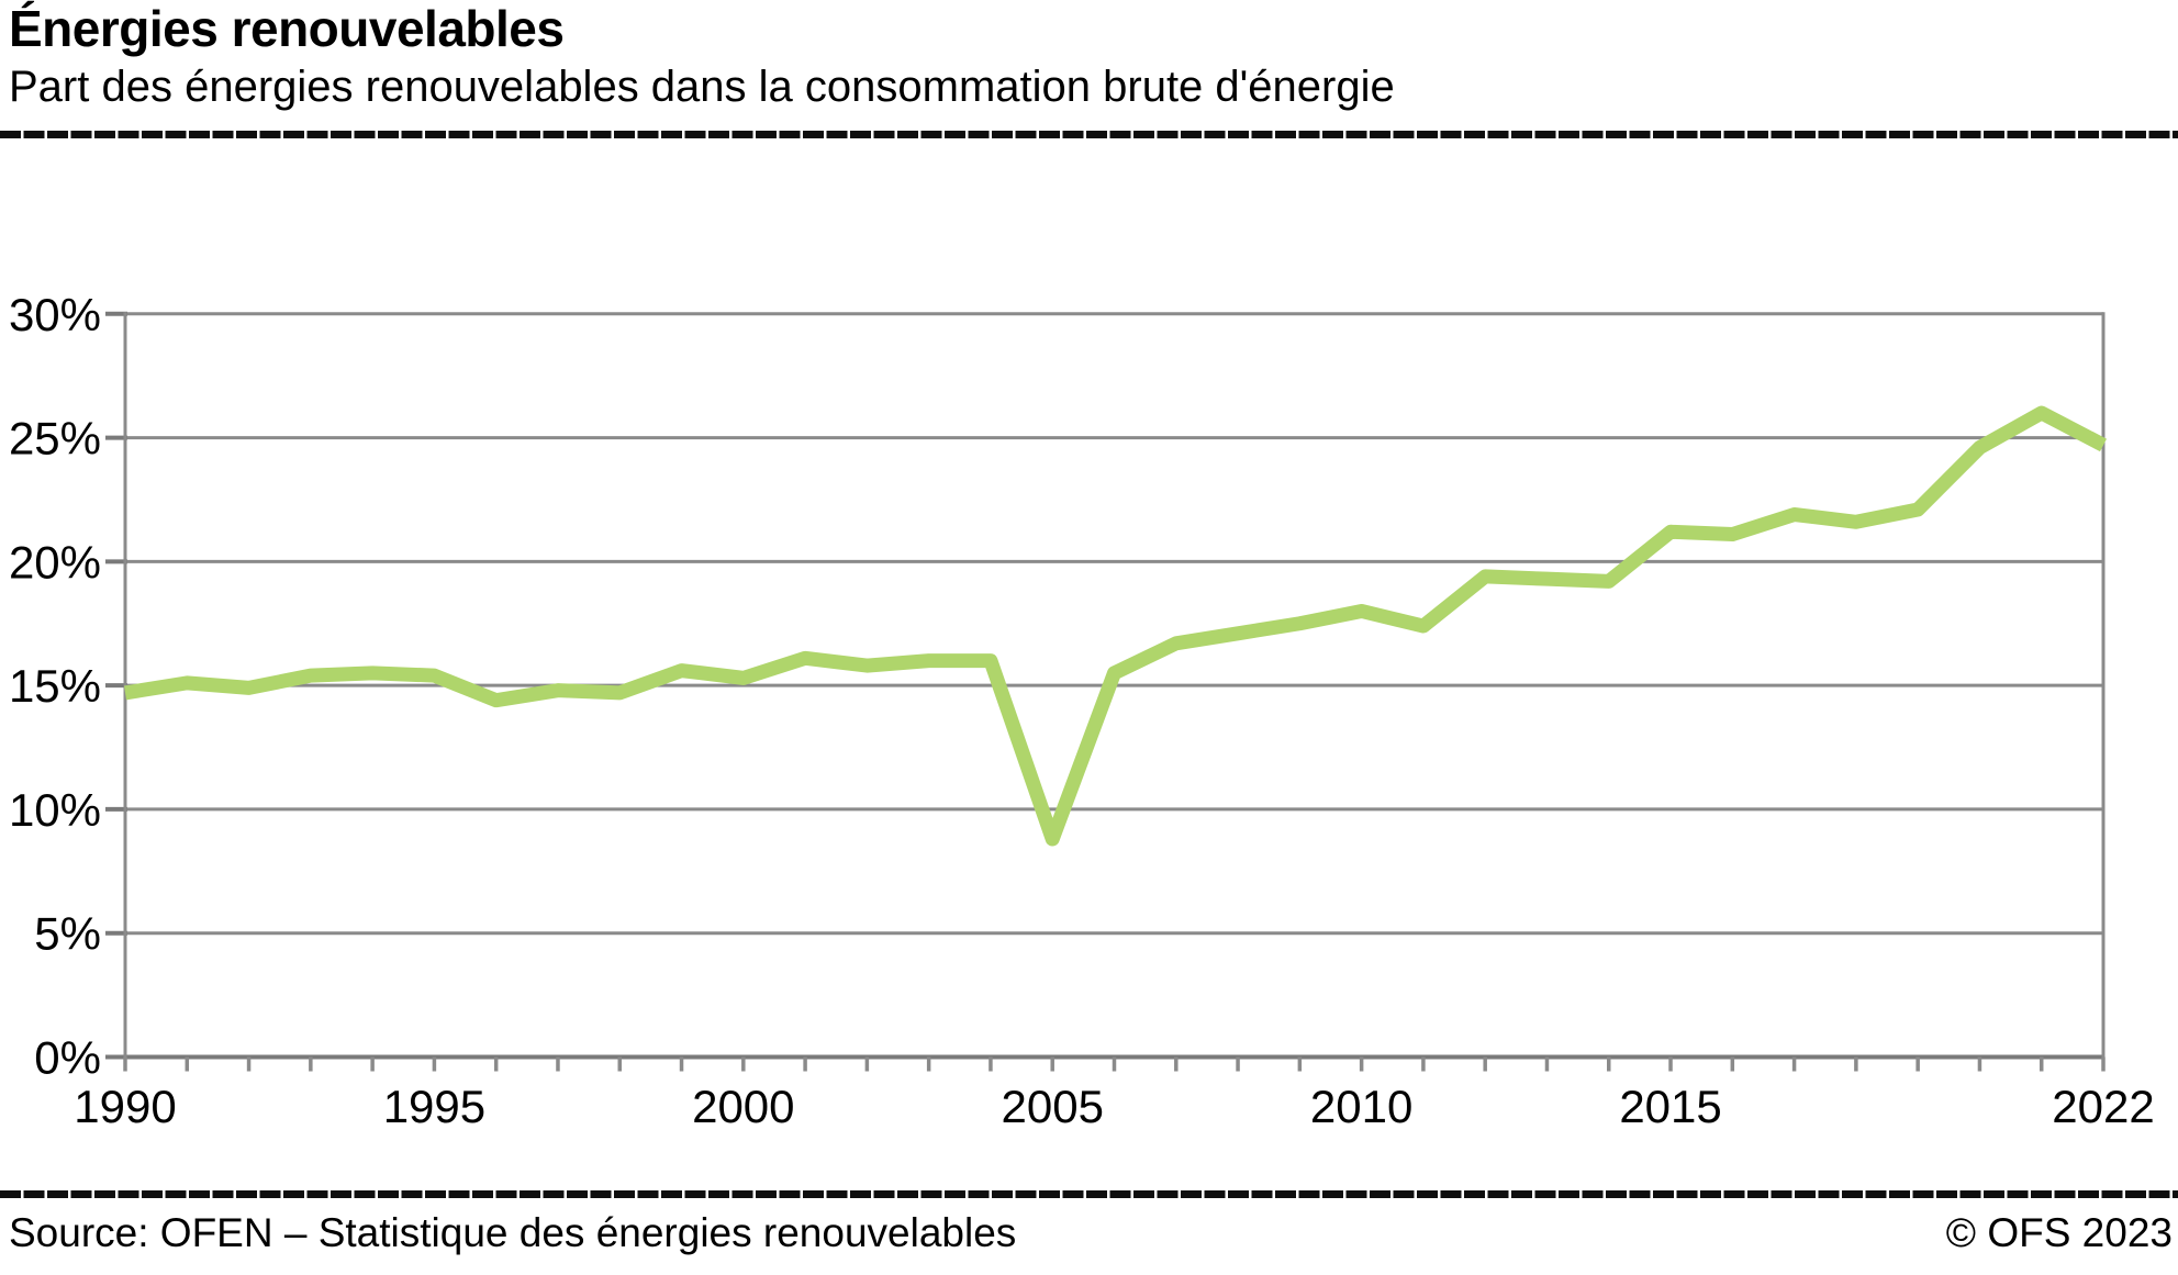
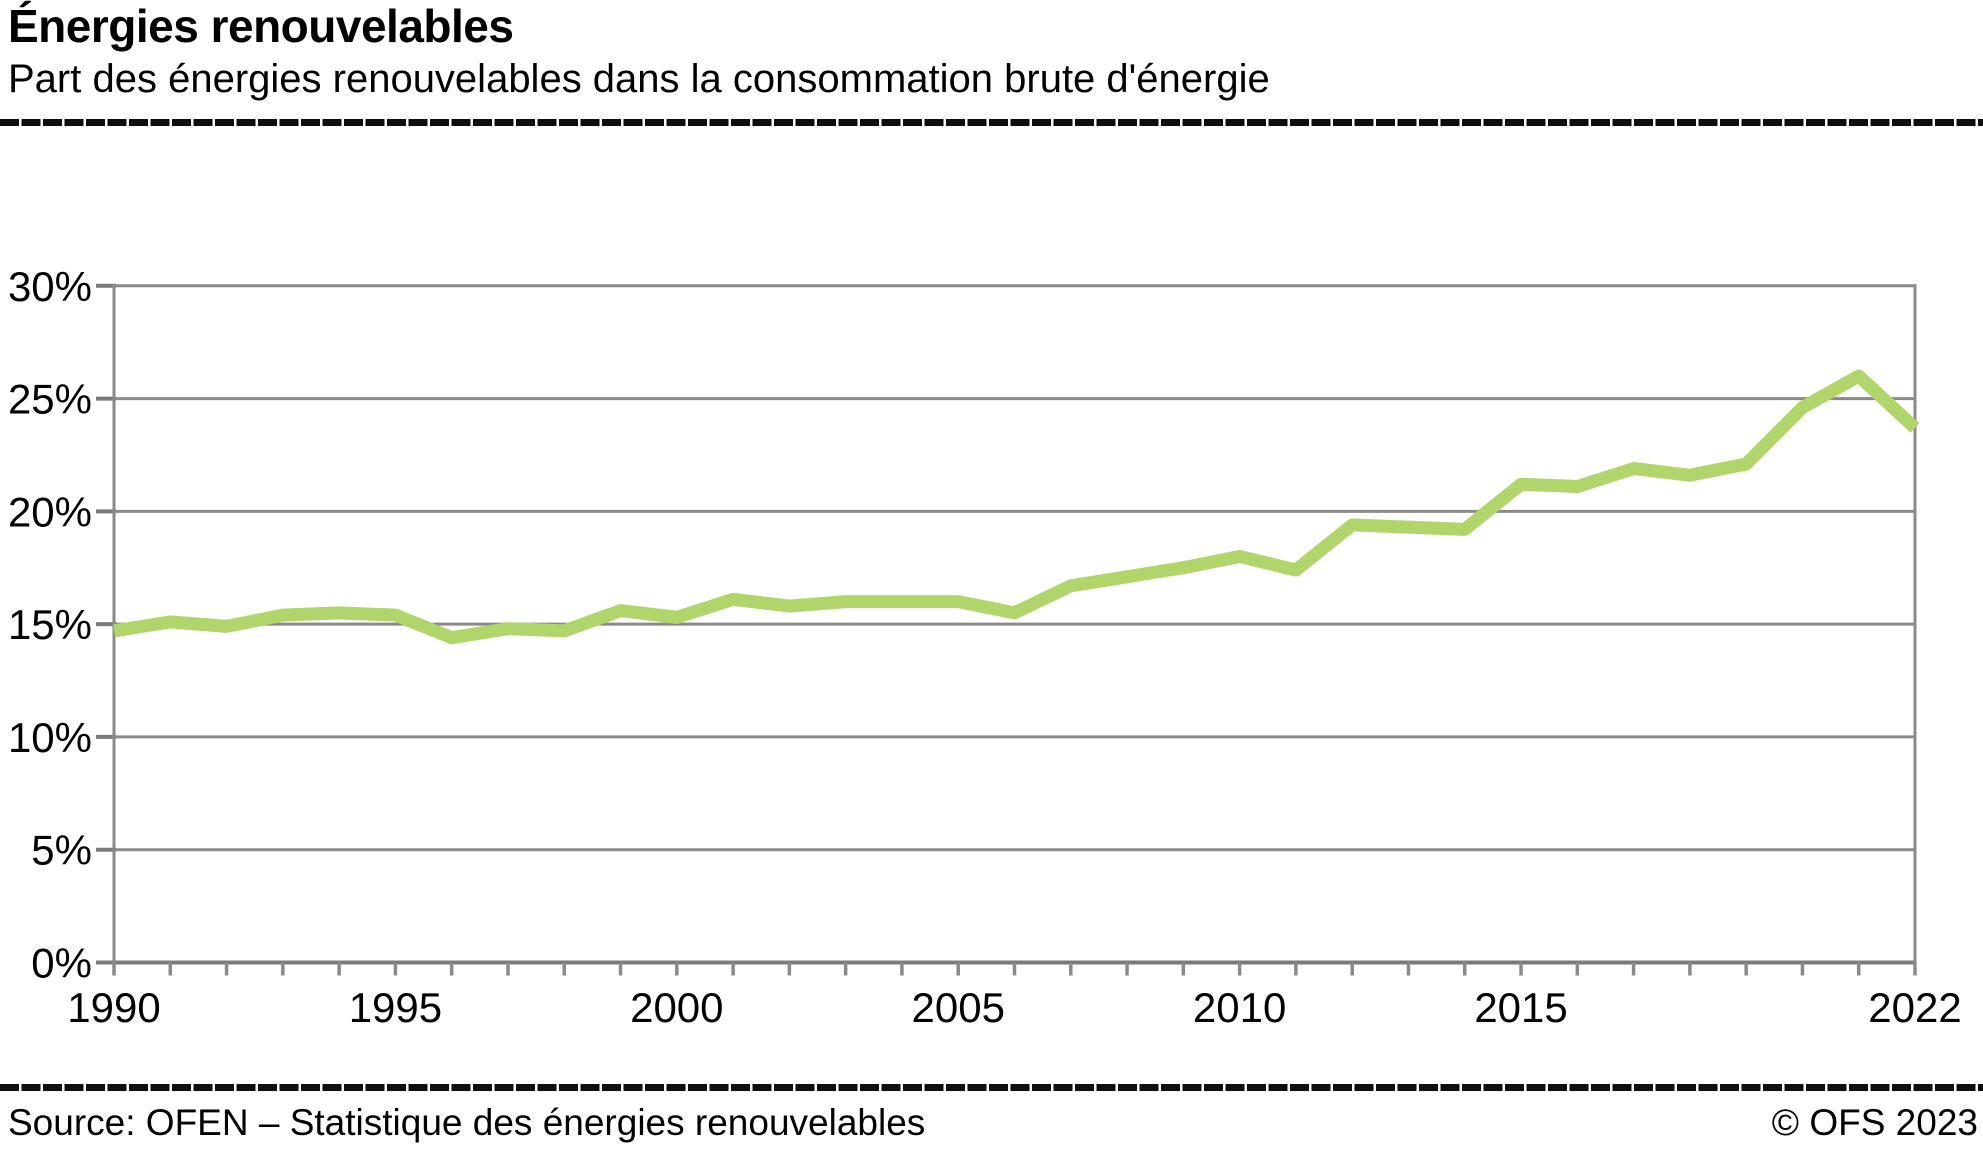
2005: 8.8% -> 16.0%
2022: 24.7% -> 23.7%
